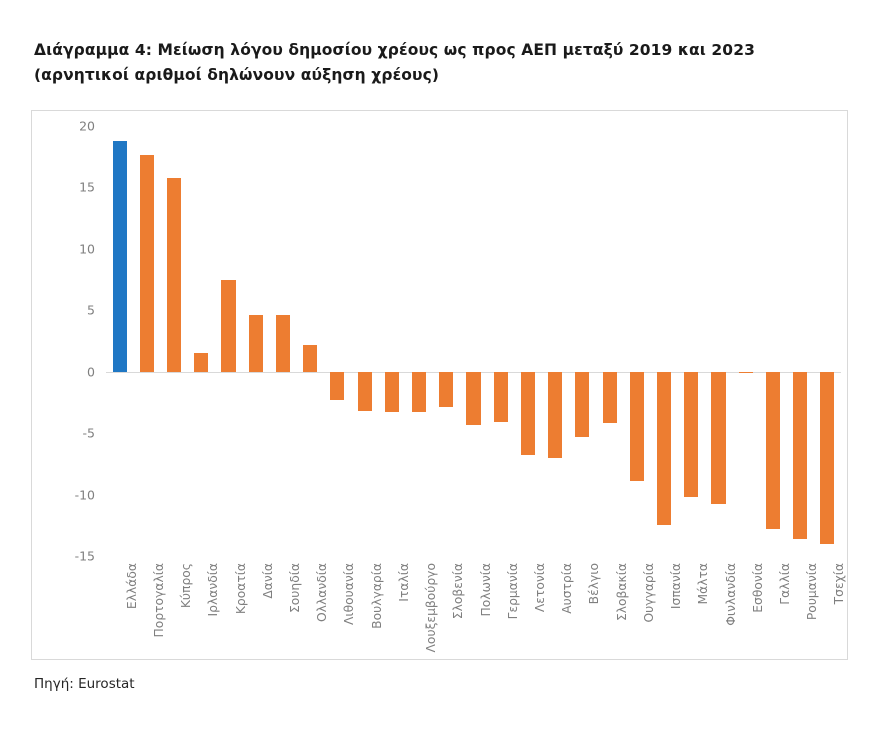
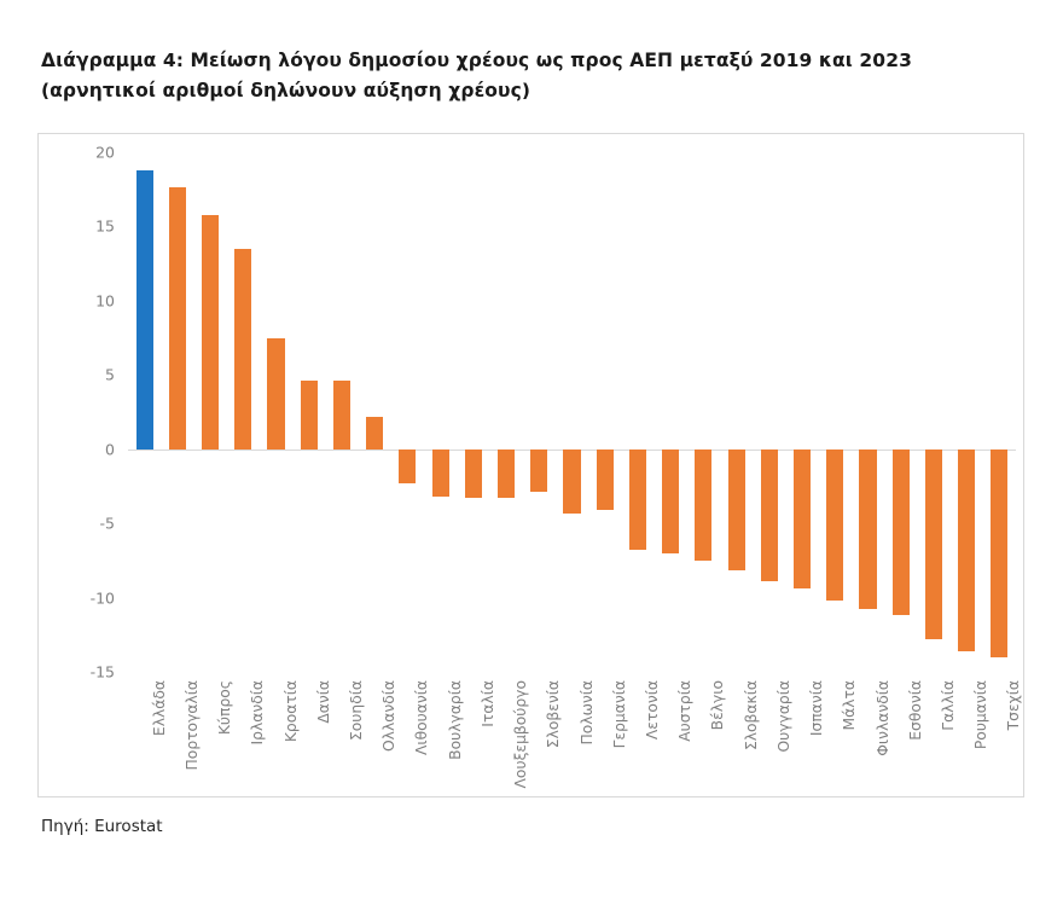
Ιρλανδία: 1.5 -> 13.5
Βέλγιο: -5.3 -> -7.5
Σλοβακία: -4.2 -> -8.2
Ισπανία: -12.5 -> -9.4
Εσθονία: -0.1 -> -11.2
